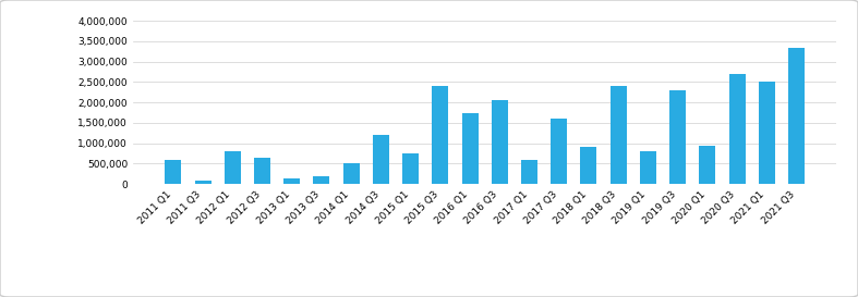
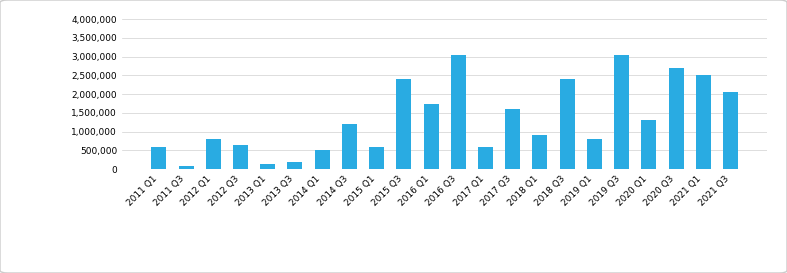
2015 Q1: 750,000 -> 600,000
2016 Q3: 2,050,000 -> 3,050,000
2019 Q3: 2,300,000 -> 3,050,000
2020 Q1: 950,000 -> 1,300,000
2021 Q3: 3,350,000 -> 2,050,000
